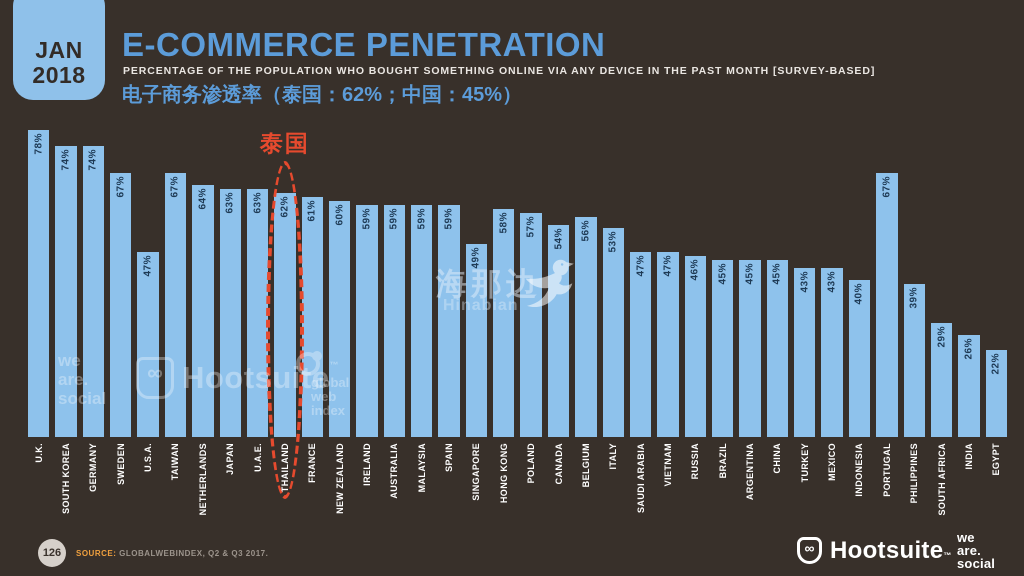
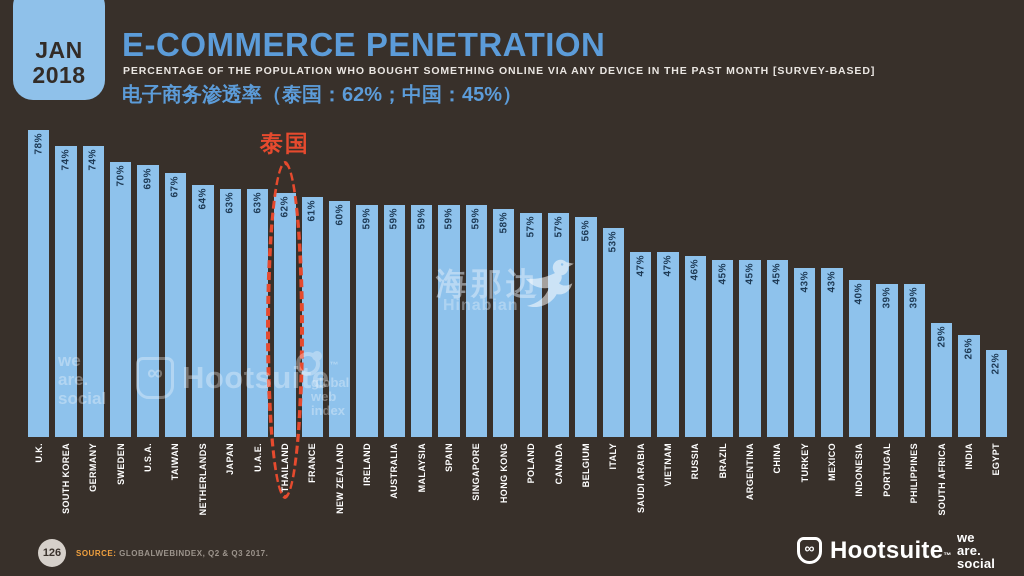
SWEDEN: 67% -> 70%
U.S.A.: 47% -> 69%
SINGAPORE: 49% -> 59%
CANADA: 54% -> 57%
PORTUGAL: 67% -> 39%
